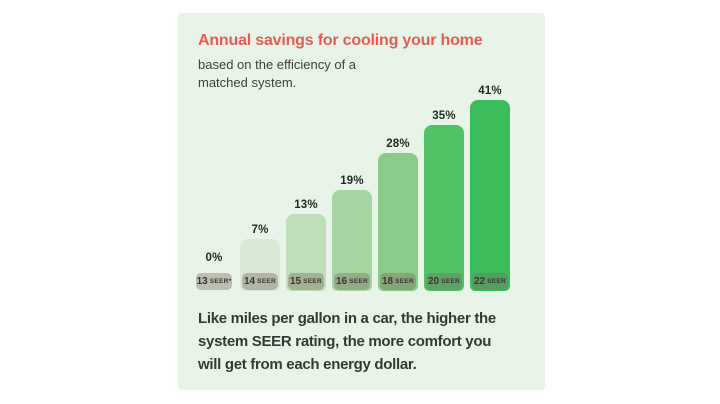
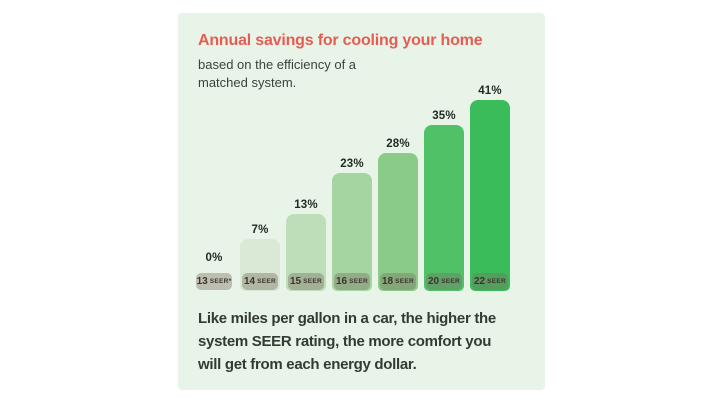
16 SEER: 19% -> 23%
